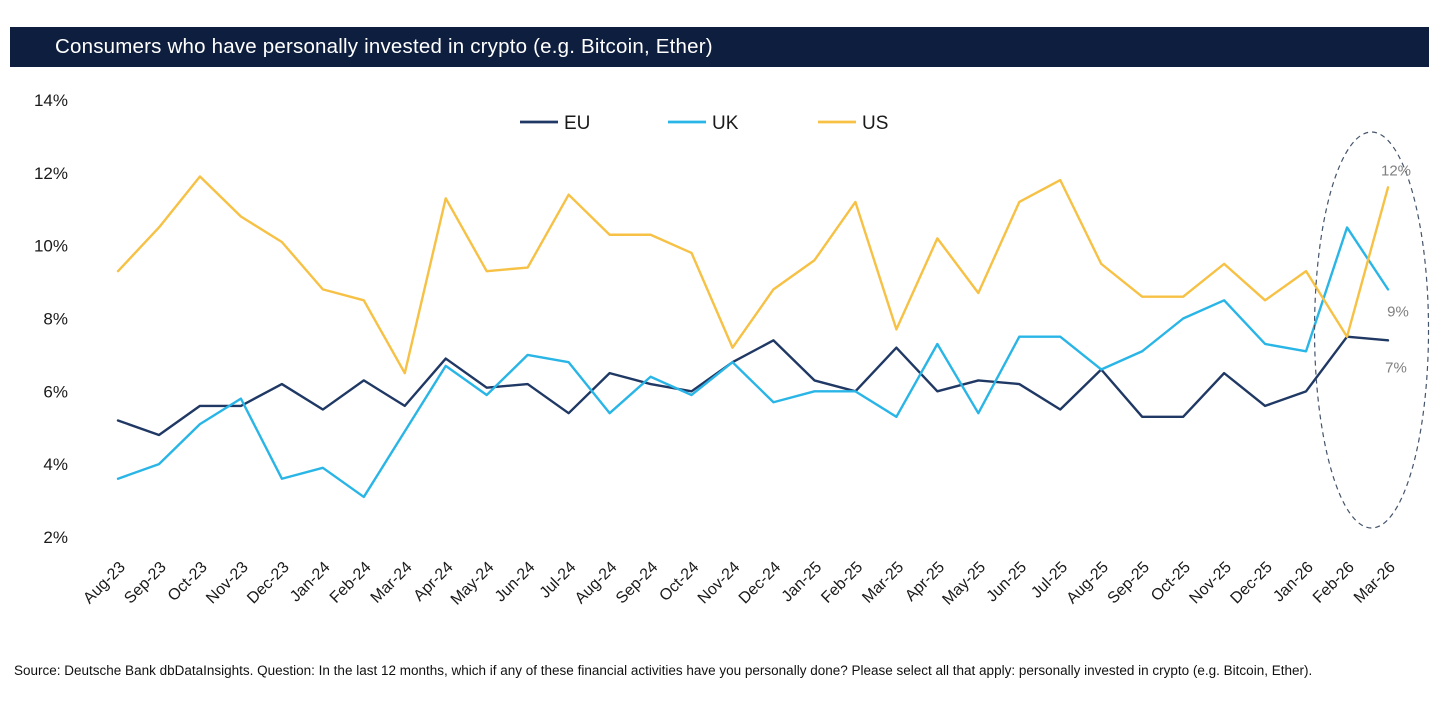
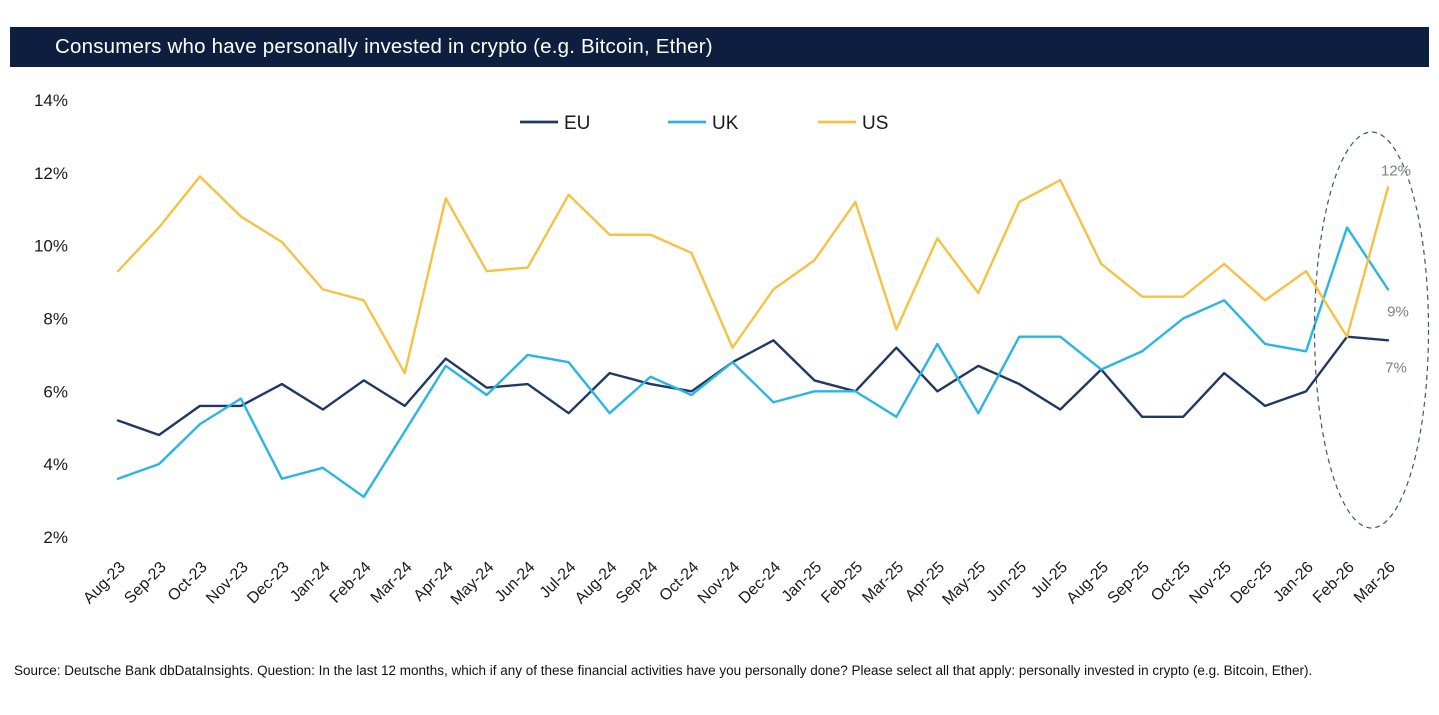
EU/May-25: 6.3% -> 6.7%
